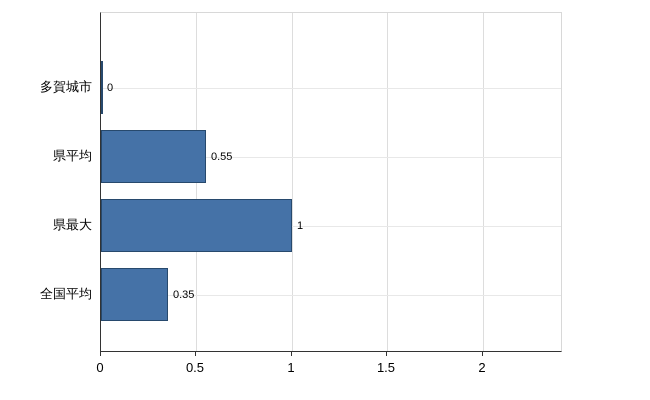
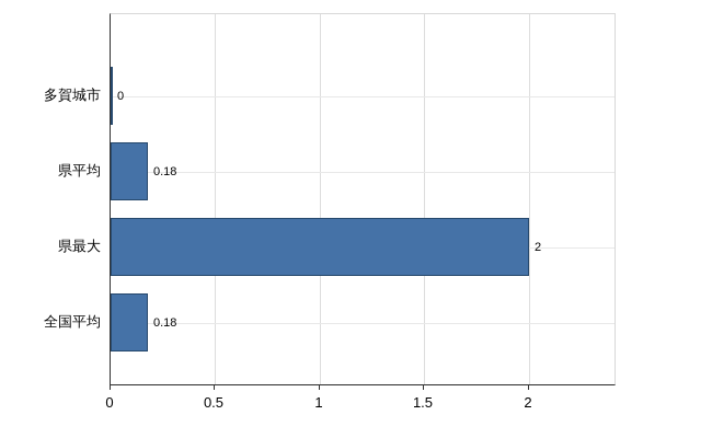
県平均: 0.55 -> 0.18
県最大: 1 -> 2
全国平均: 0.35 -> 0.18
